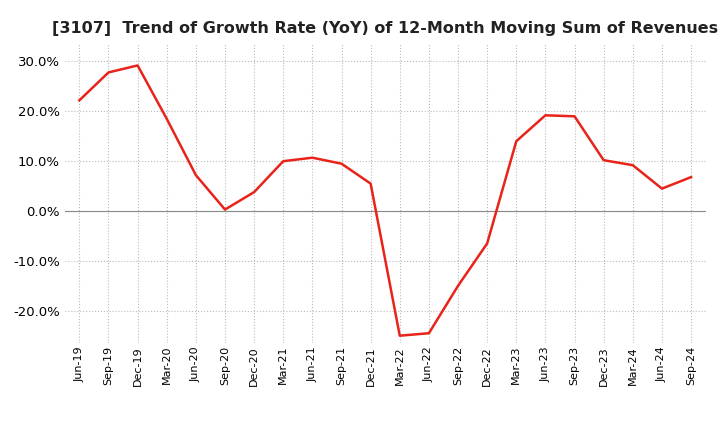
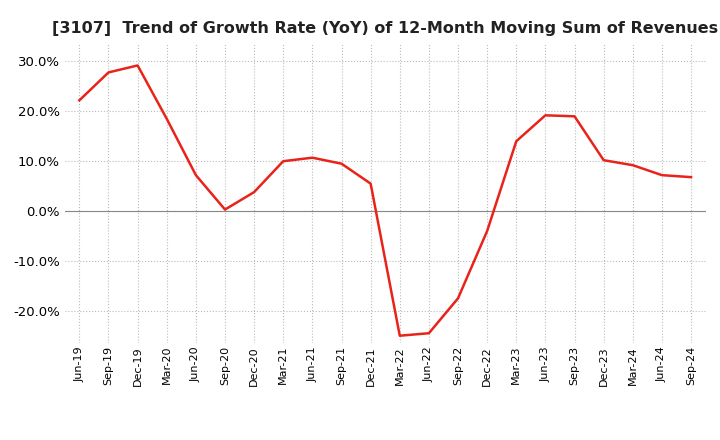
Sep-22: -15.0% -> -17.5%
Dec-22: -6.5% -> -4.0%
Jun-24: 4.5% -> 7.2%
